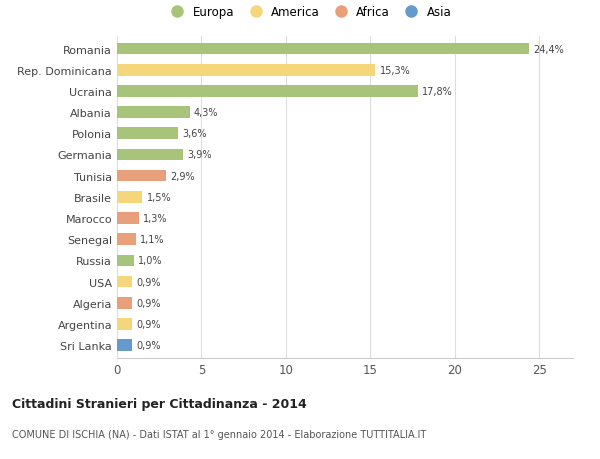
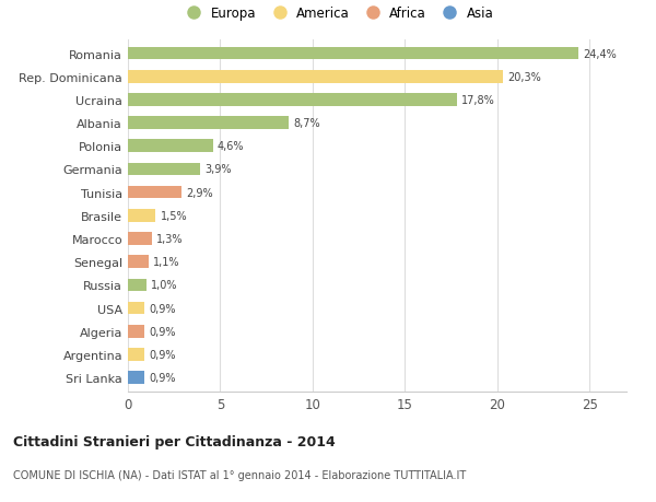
Rep. Dominicana: 15,3% -> 20,3%
Albania: 4,3% -> 8,7%
Polonia: 3,6% -> 4,6%
